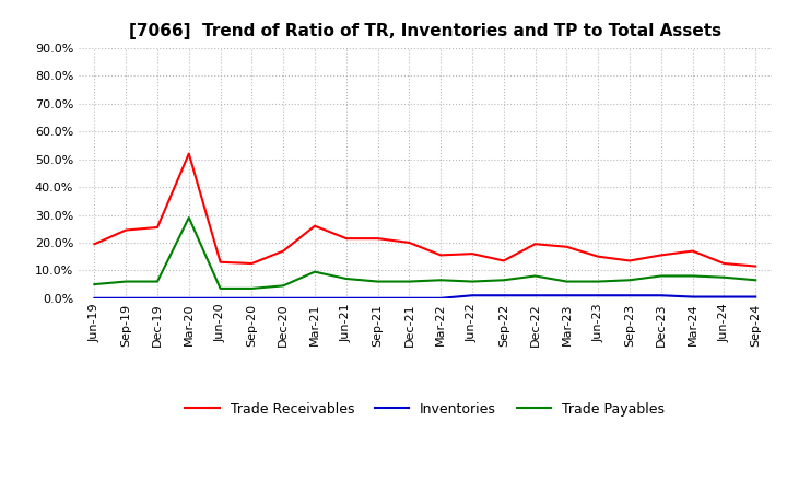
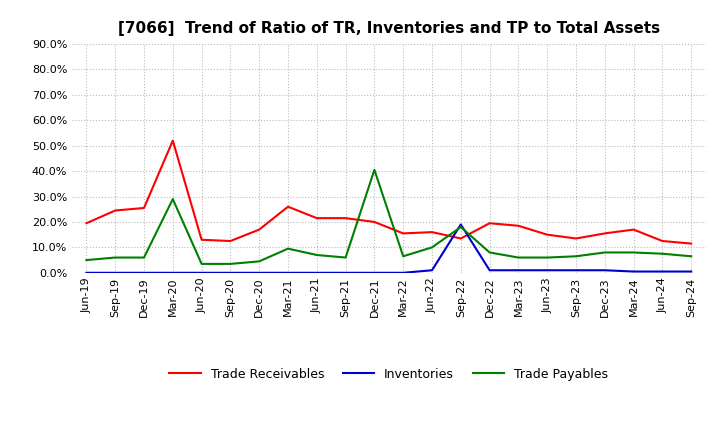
Trade Payables/Dec-21: 6.0% -> 40.5%
Trade Payables/Jun-22: 6.0% -> 10.0%
Inventories/Sep-22: 1.0% -> 19.0%
Trade Payables/Sep-22: 6.5% -> 18.0%
